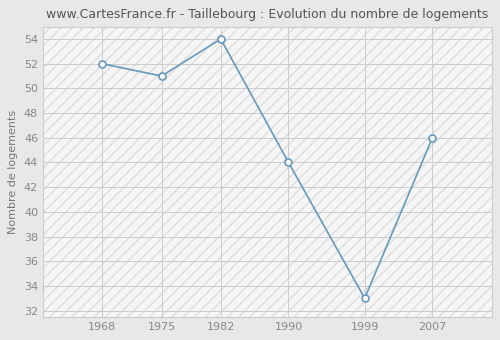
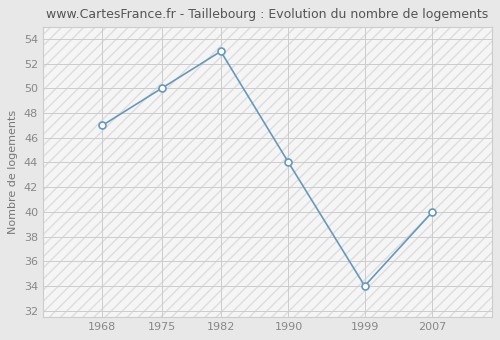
1968: 52 -> 47
1975: 51 -> 50
1982: 54 -> 53
1999: 33 -> 34
2007: 46 -> 40
